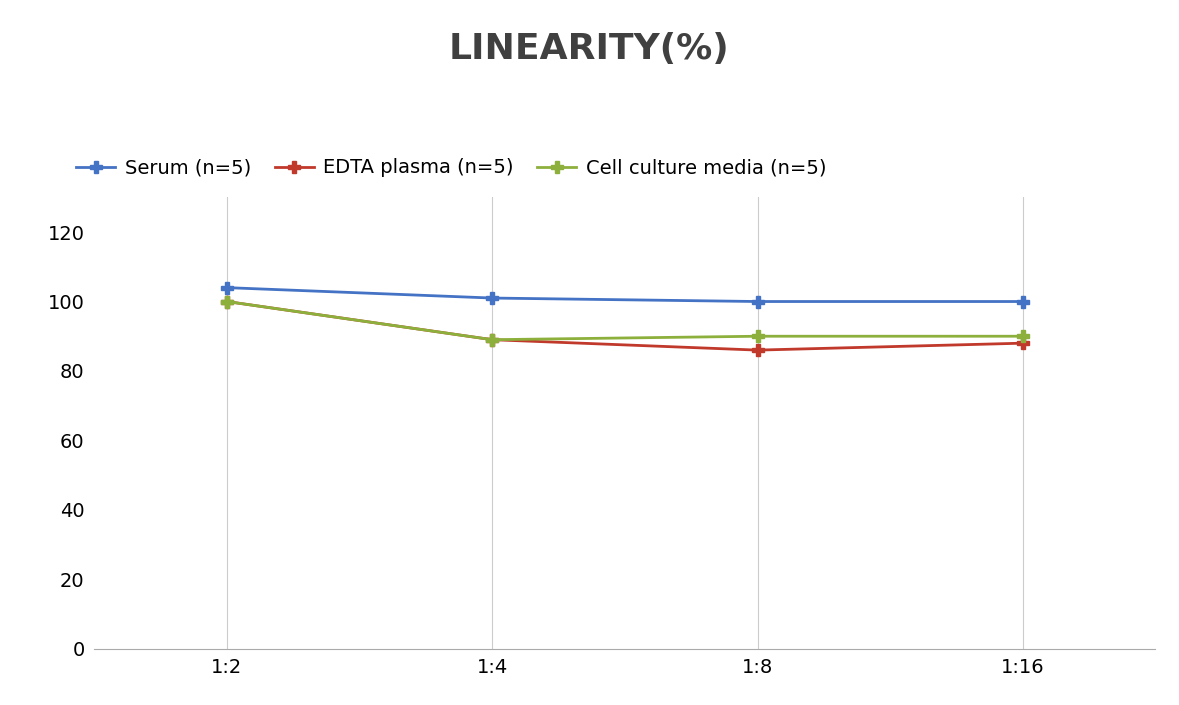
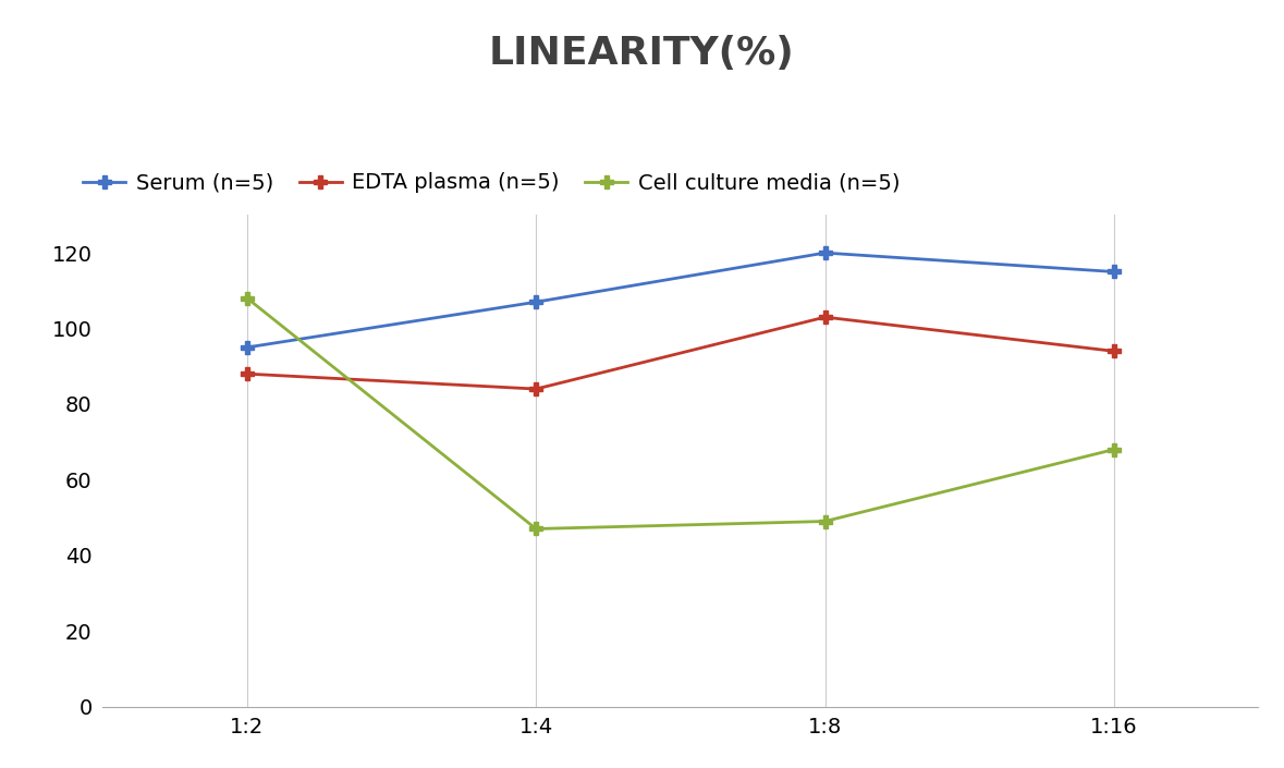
Serum (n=5)/1:2: 104 -> 95
EDTA plasma (n=5)/1:2: 100 -> 88
Cell culture media (n=5)/1:2: 100 -> 108
Serum (n=5)/1:4: 101 -> 107
EDTA plasma (n=5)/1:4: 89 -> 84
Cell culture media (n=5)/1:4: 89 -> 47
Serum (n=5)/1:8: 100 -> 120
EDTA plasma (n=5)/1:8: 86 -> 103
Cell culture media (n=5)/1:8: 90 -> 49
Serum (n=5)/1:16: 100 -> 115
EDTA plasma (n=5)/1:16: 88 -> 94
Cell culture media (n=5)/1:16: 90 -> 68
